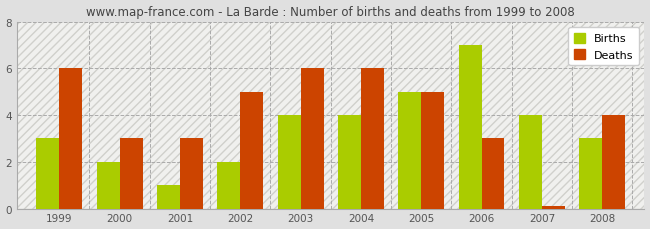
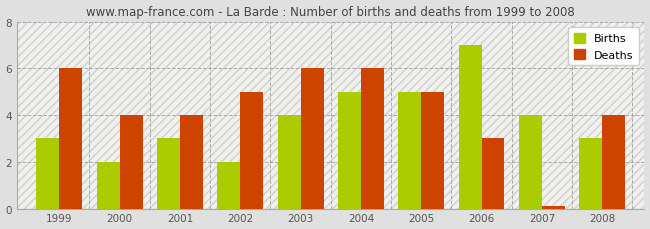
Deaths/2000: 3.0 -> 4.0
Births/2001: 1 -> 3
Deaths/2001: 3.0 -> 4.0
Births/2004: 4 -> 5
